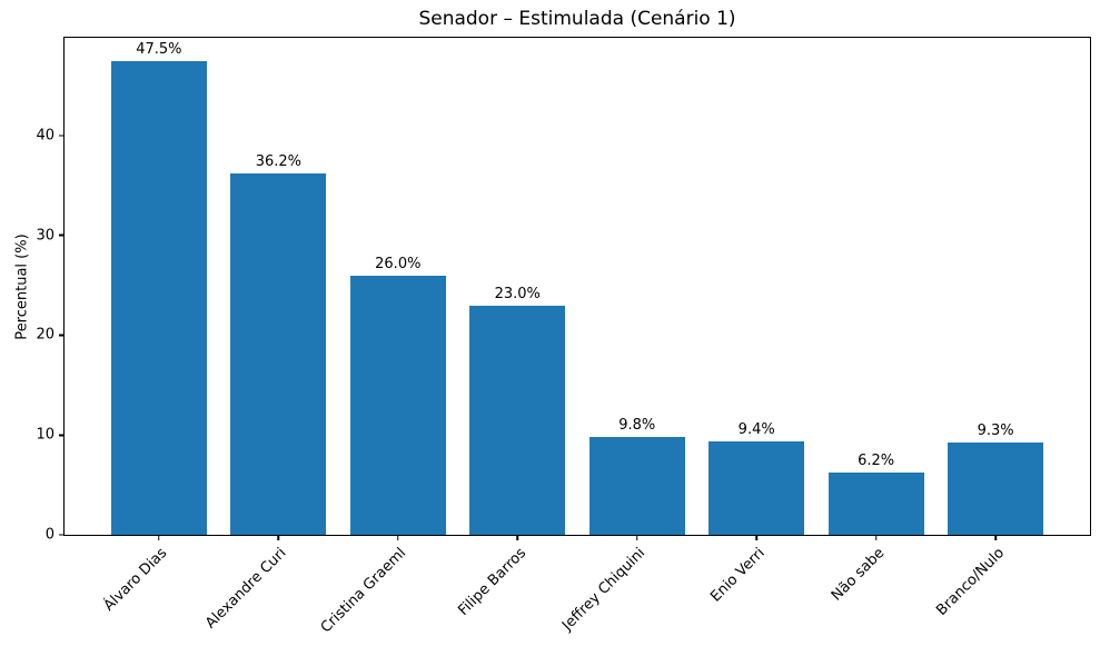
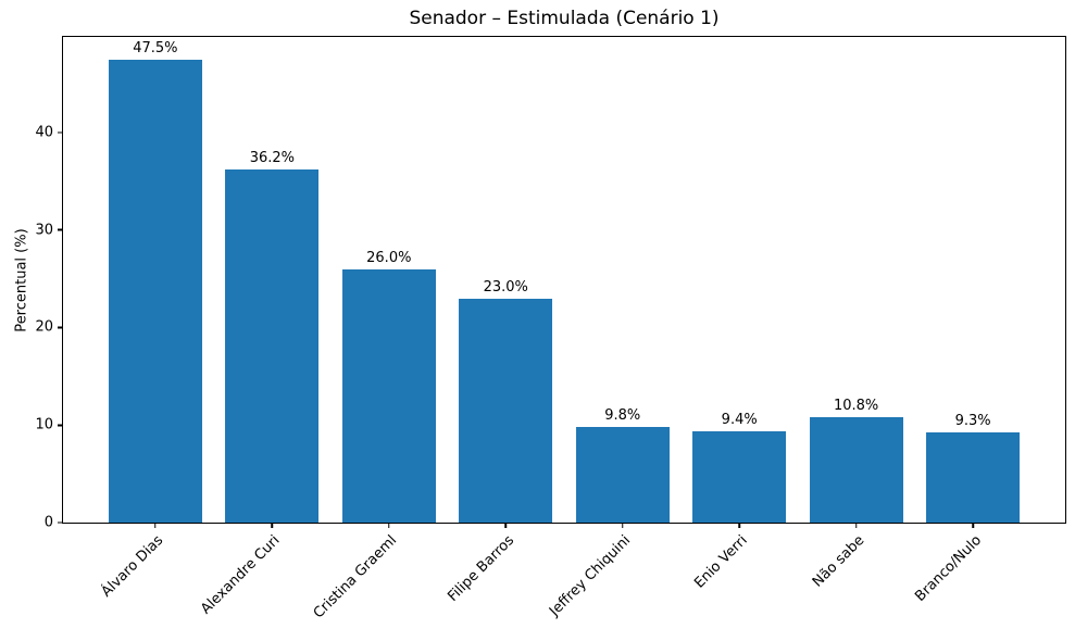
Não sabe: 6.2% -> 10.8%
